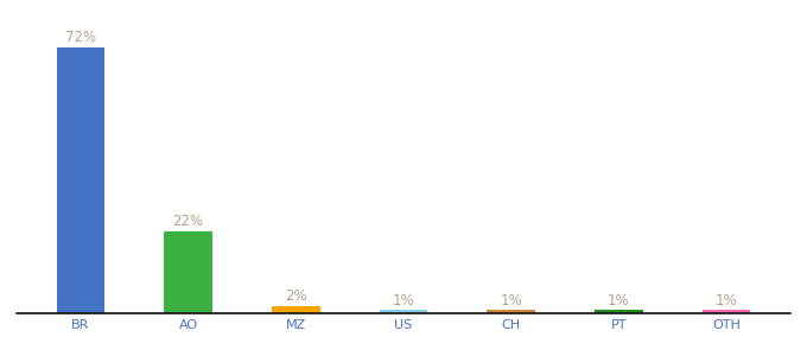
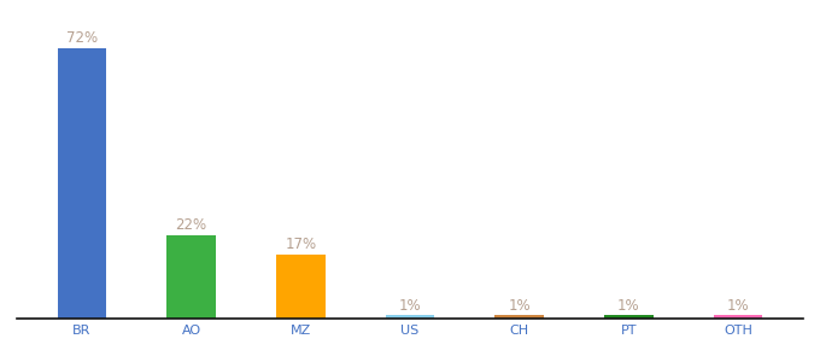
MZ: 2% -> 17%
